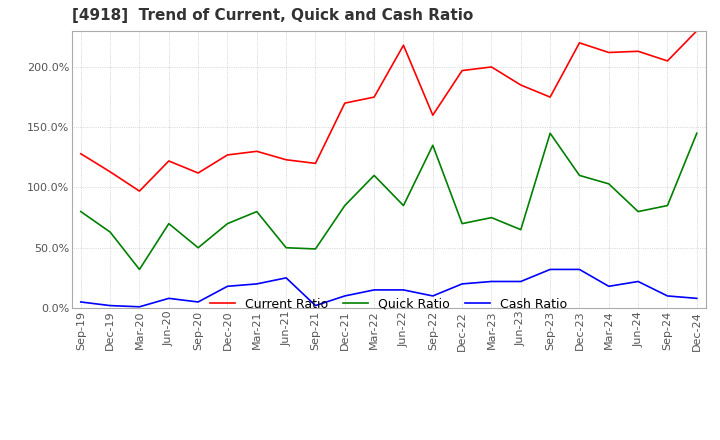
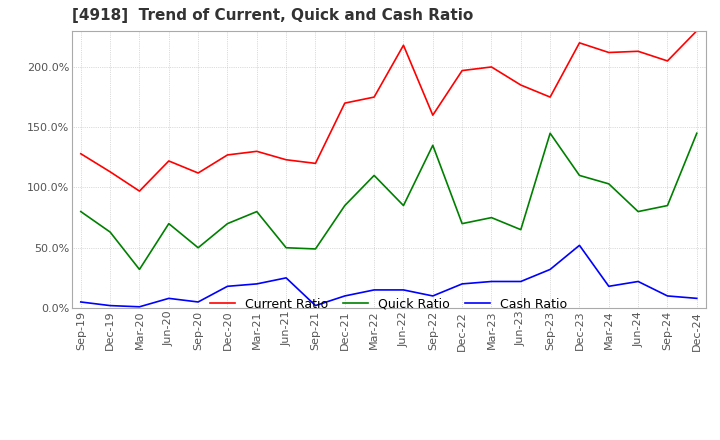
Cash Ratio/Dec-23: 32% -> 52%
